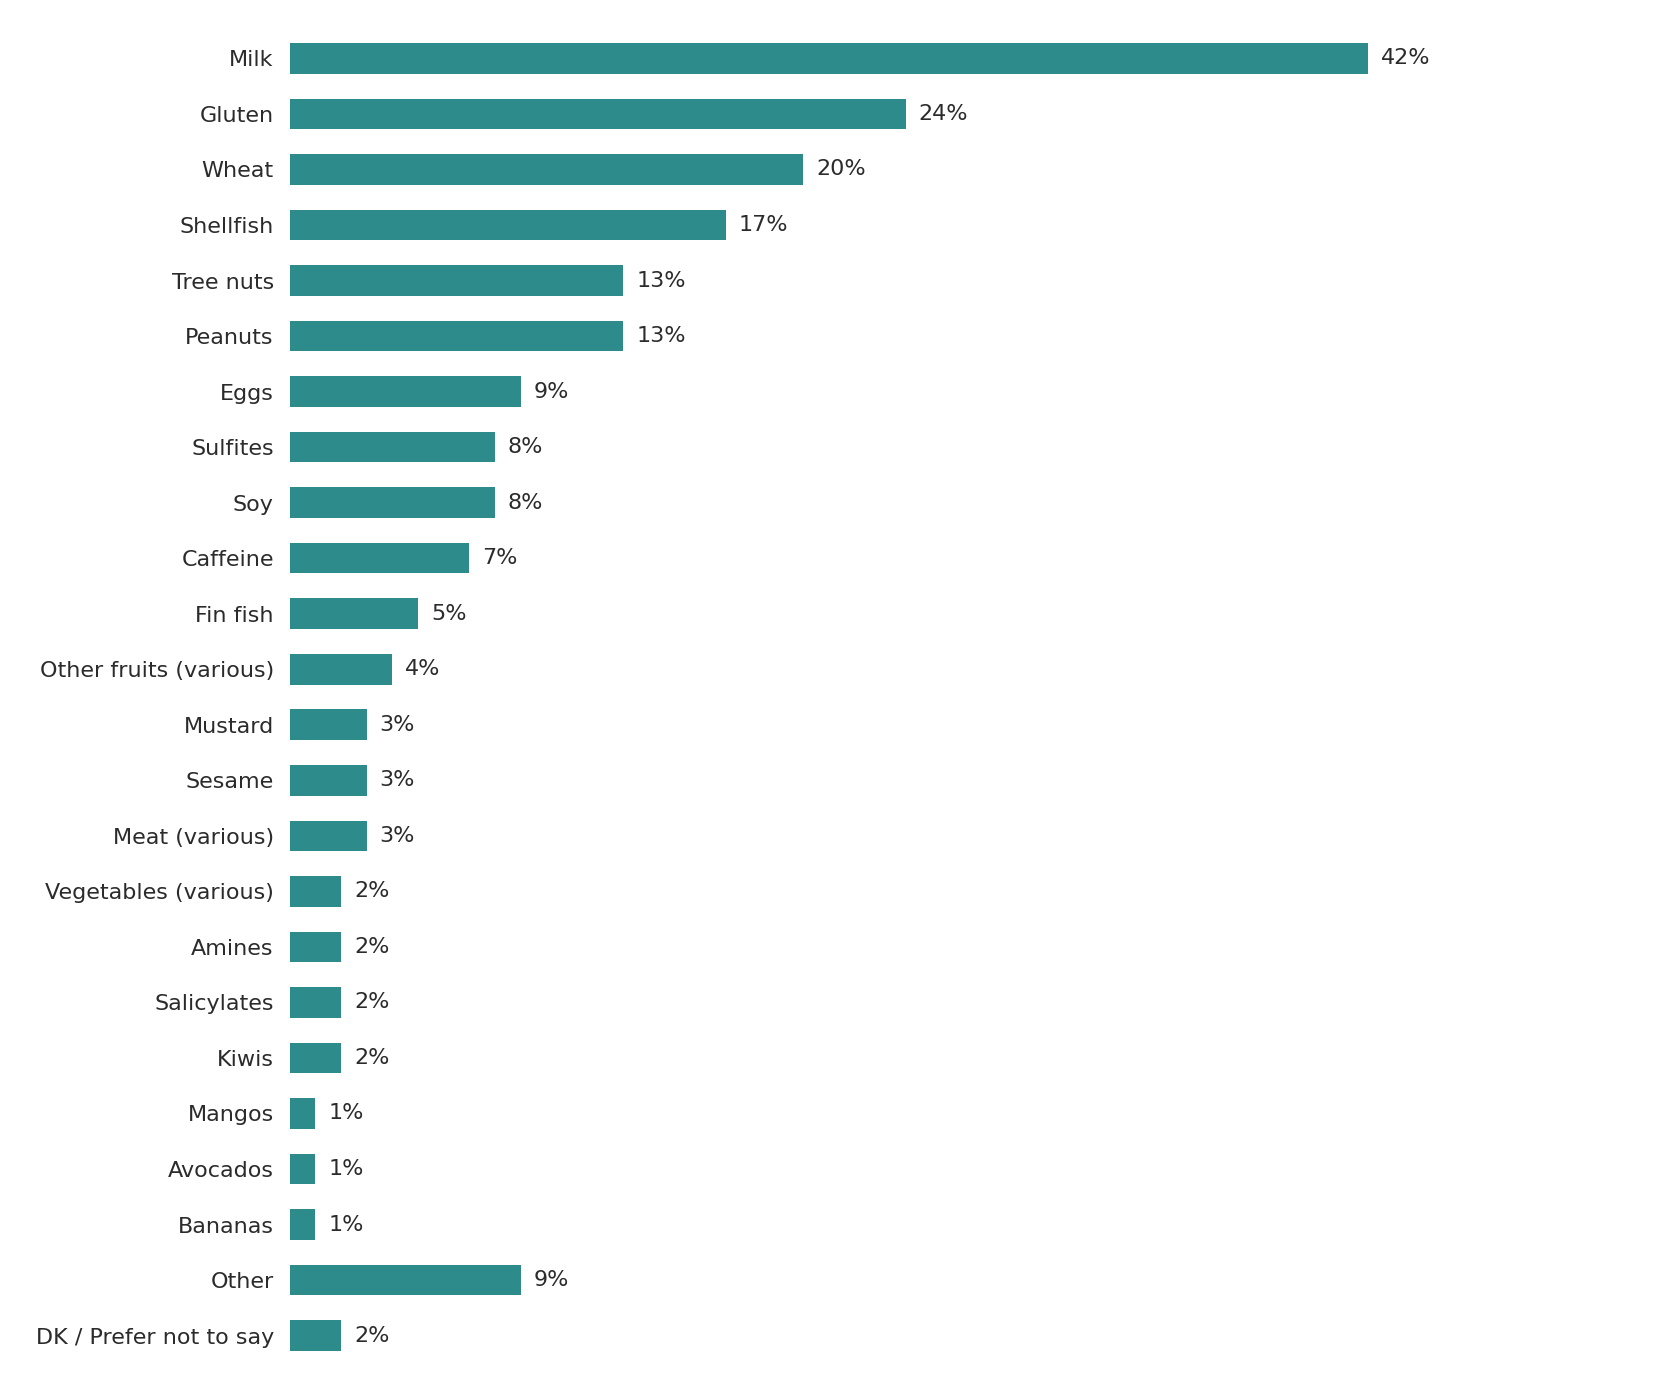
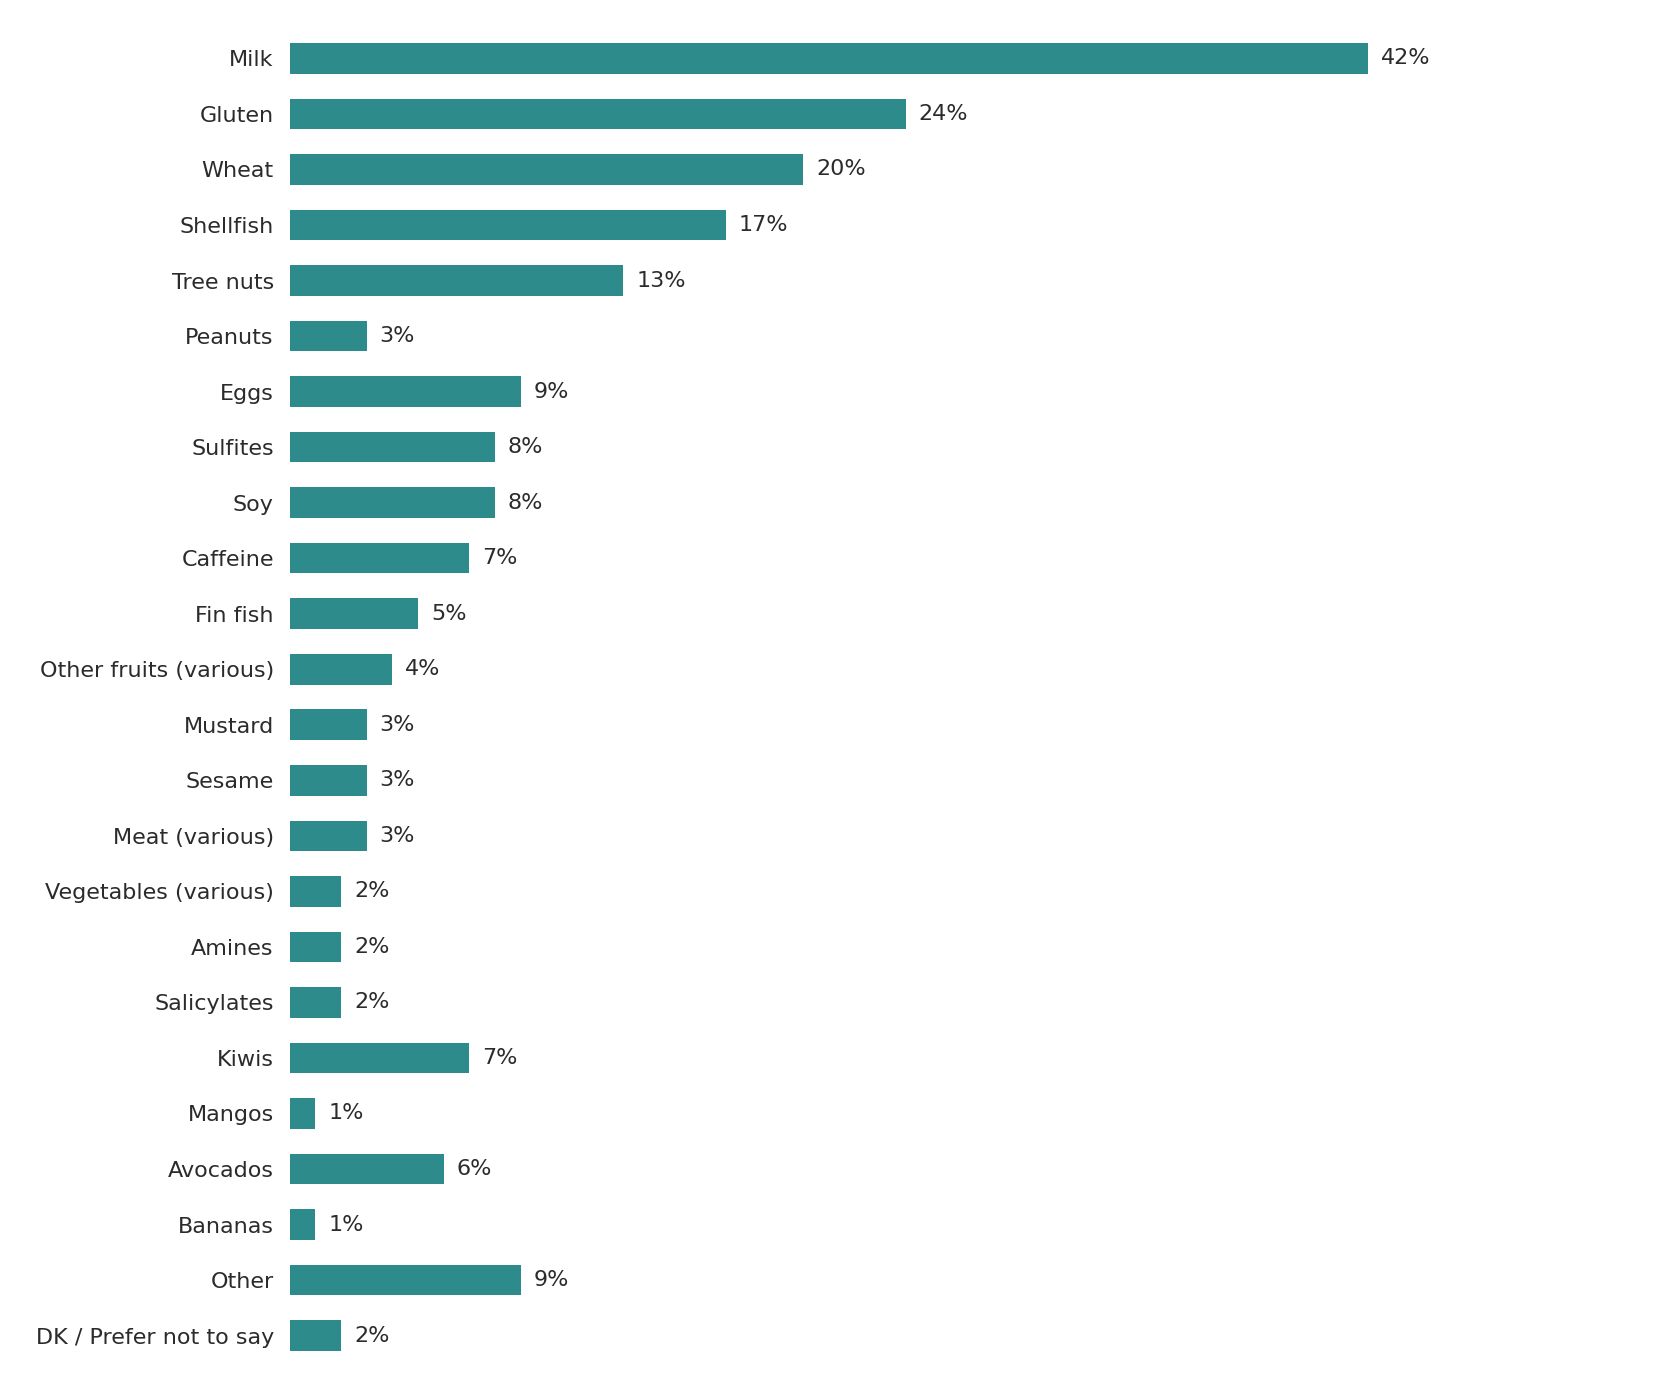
Peanuts: 13% -> 3%
Kiwis: 2% -> 7%
Avocados: 1% -> 6%
